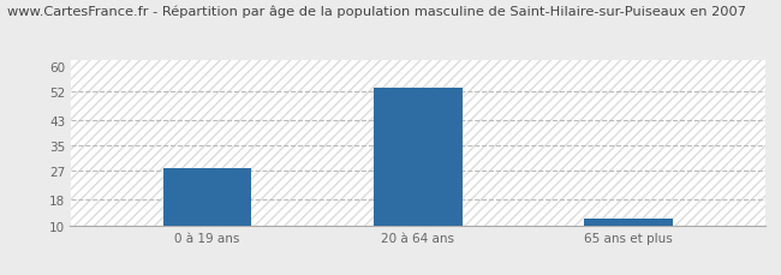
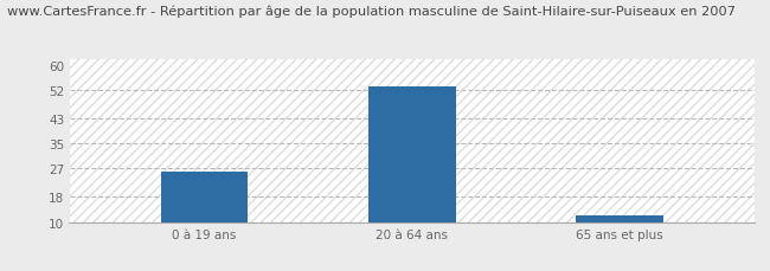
0 à 19 ans: 28 -> 26
